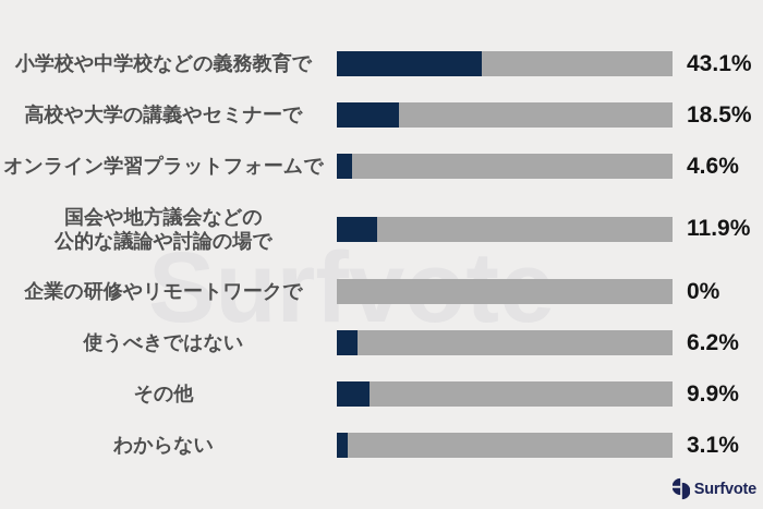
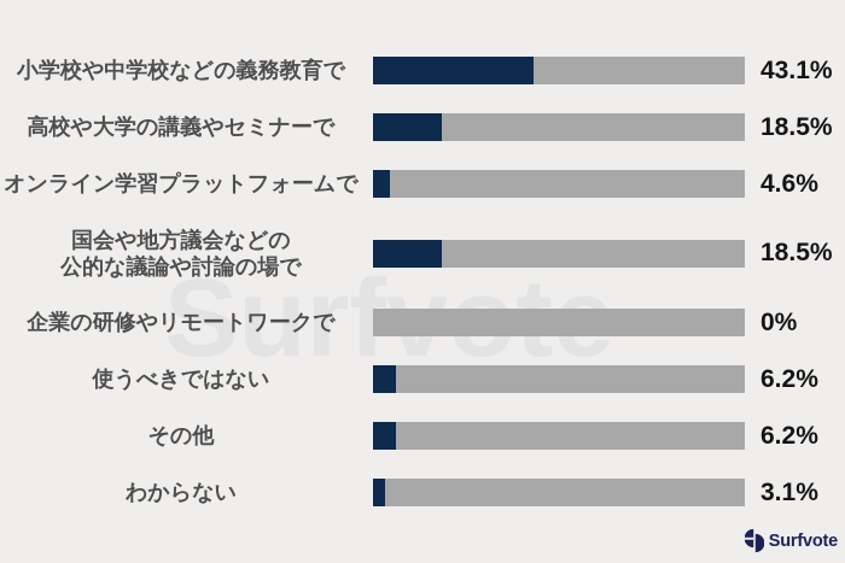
国会や地方議会などの 公的な議論や討論の場で: 11.9% -> 18.5%
その他: 9.9% -> 6.2%
